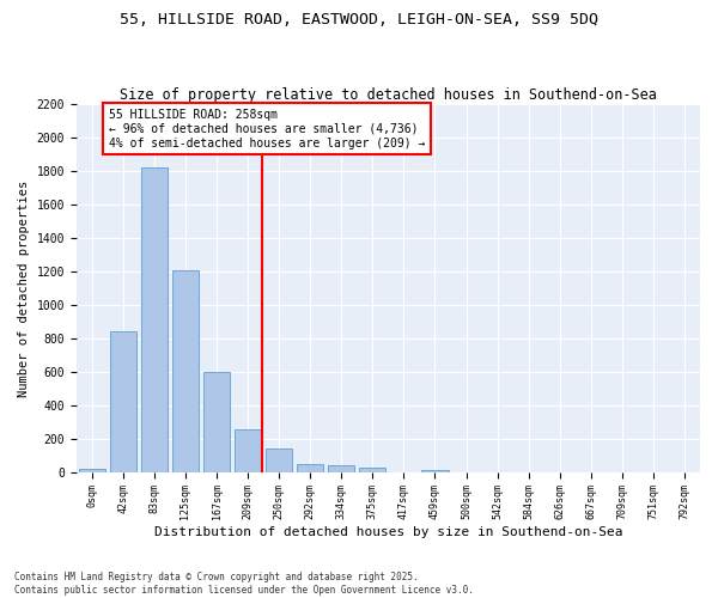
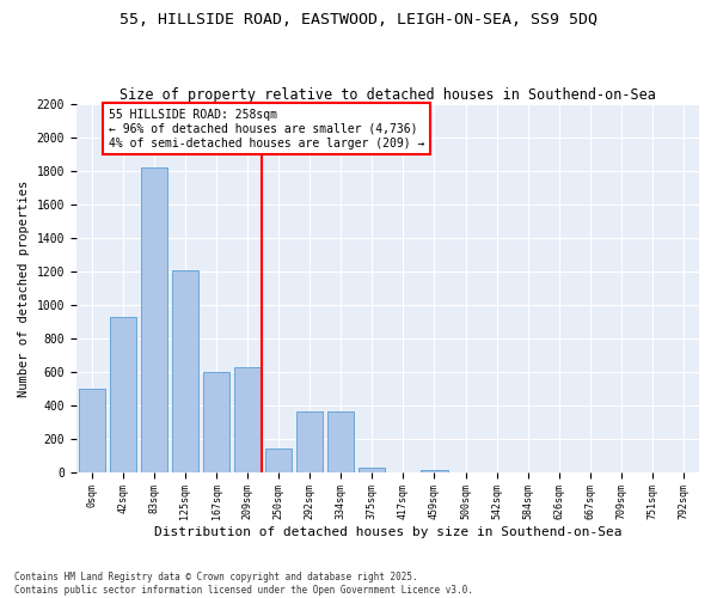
0sqm: 20 -> 500
42sqm: 840 -> 930
209sqm: 260 -> 630
292sqm: 40 -> 360
334sqm: 40 -> 360
